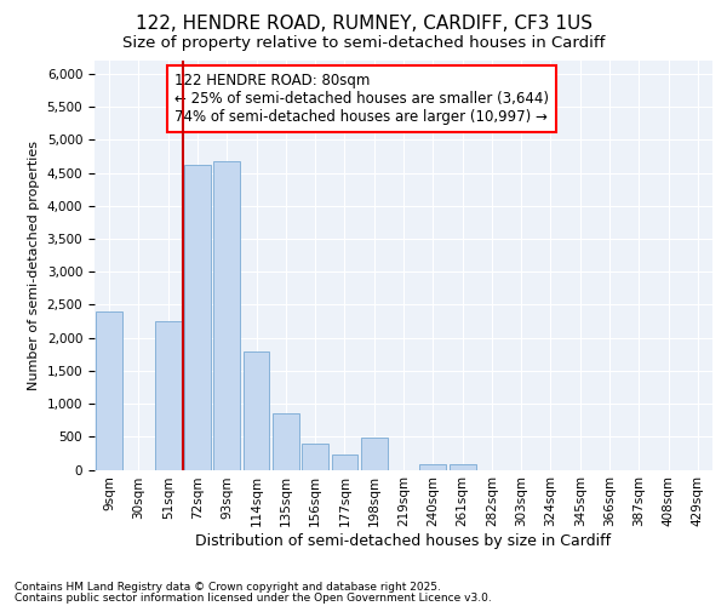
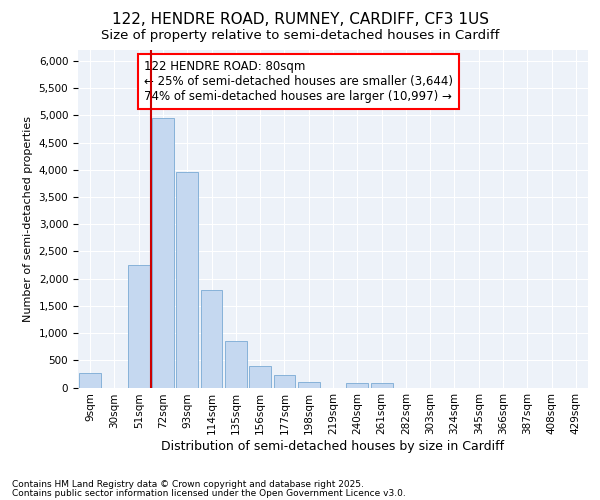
9sqm: 2,400 -> 270
72sqm: 4,620 -> 4,950
93sqm: 4,680 -> 3,950
198sqm: 480 -> 100
